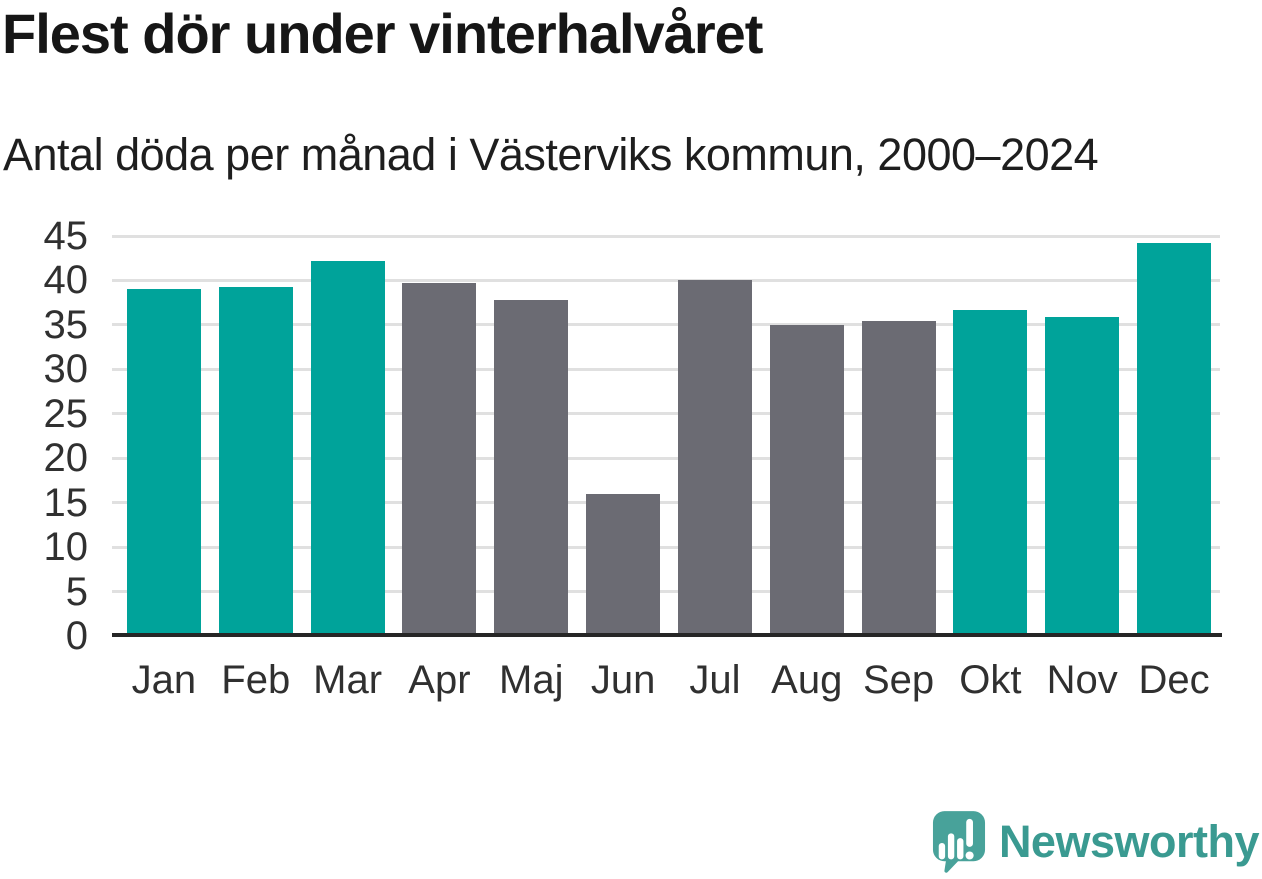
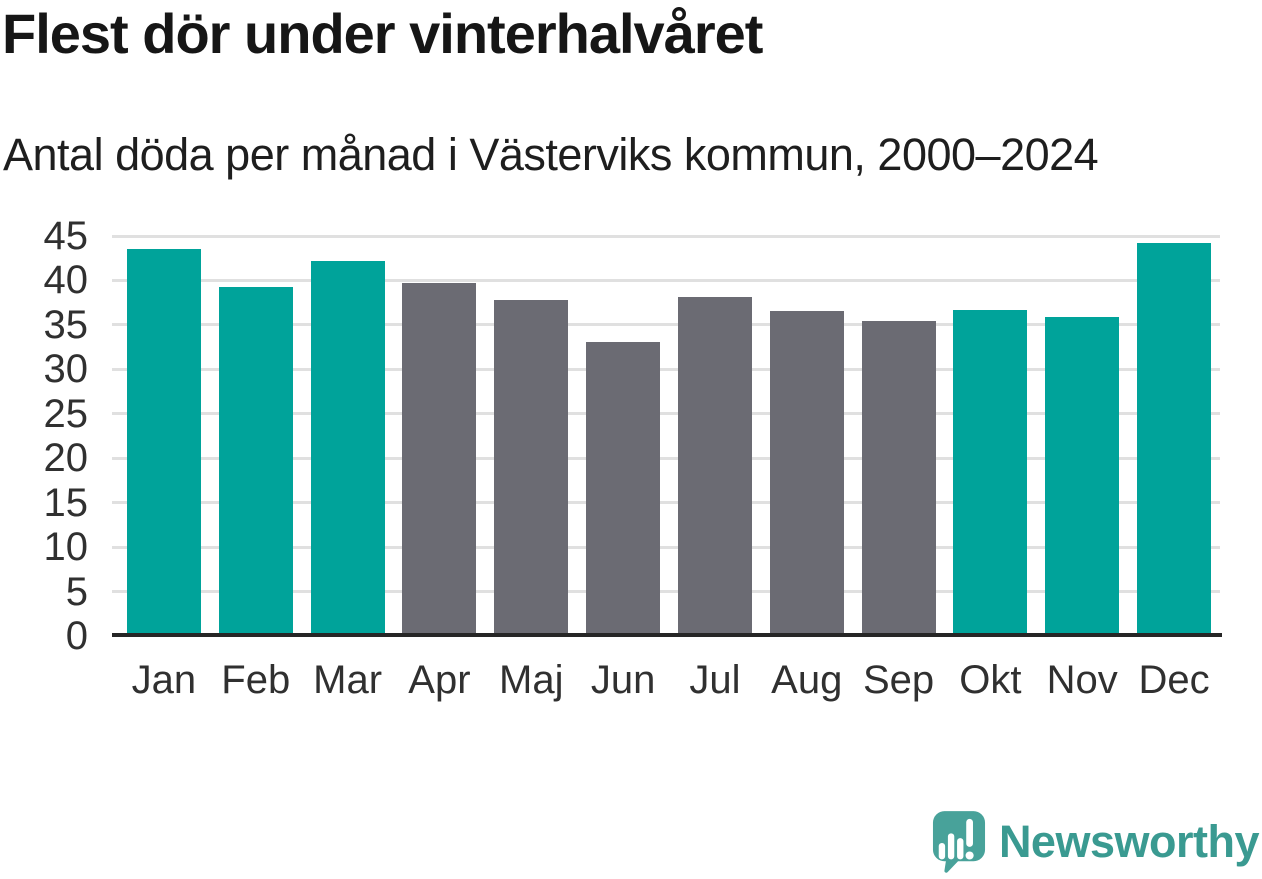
Jan: 39 -> 44
Jun: 16 -> 33
Jul: 40 -> 38
Aug: 35 -> 37
